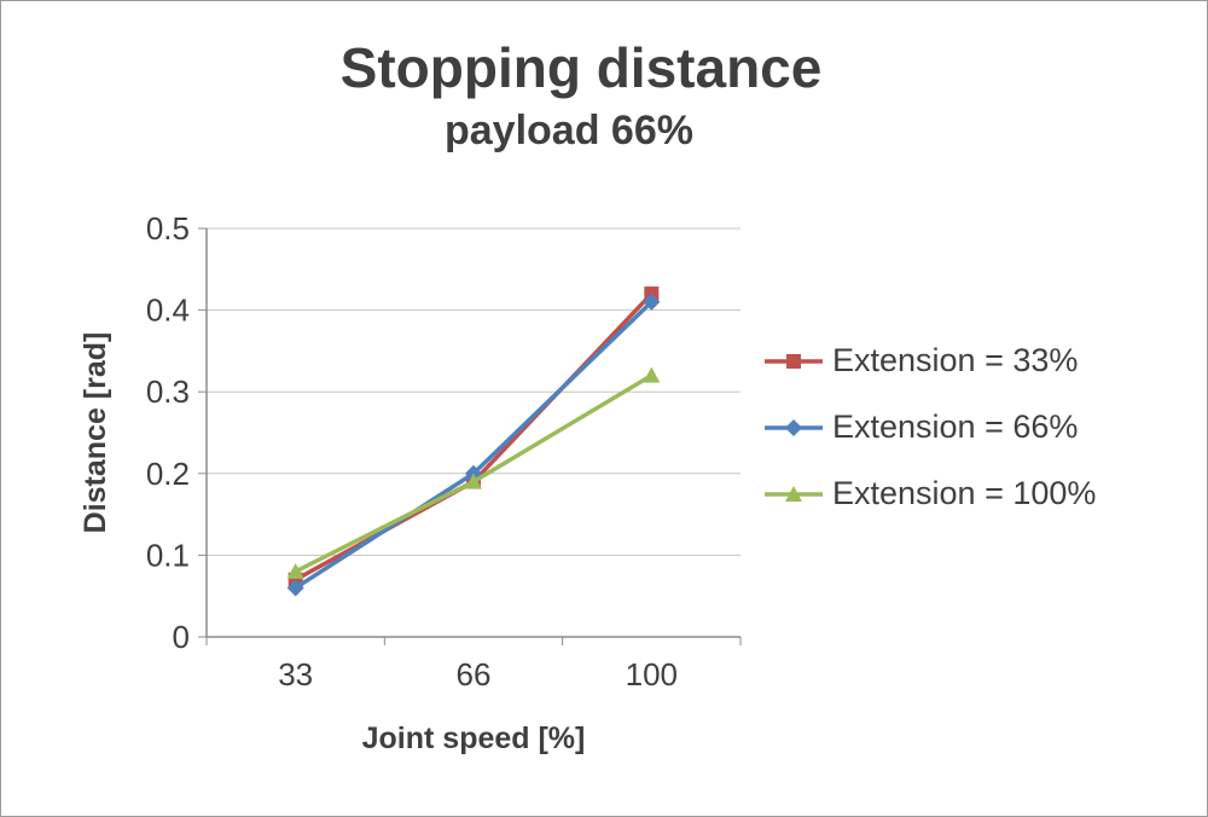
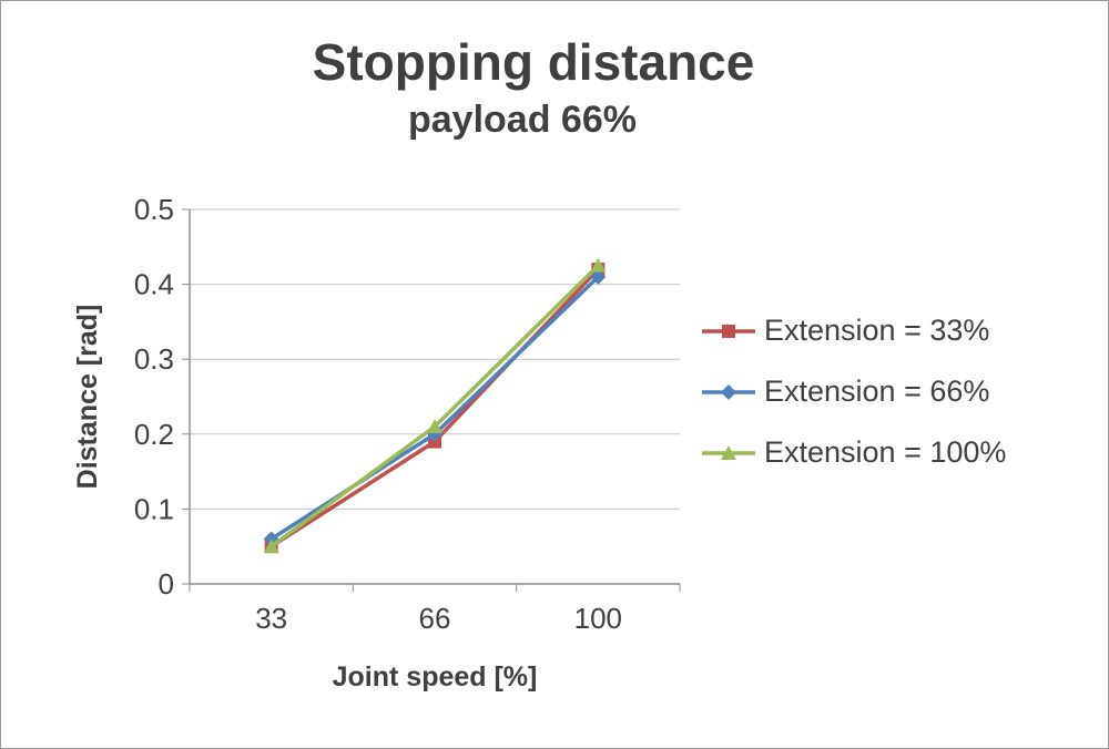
Extension = 33%/33: 0.07 -> 0.05
Extension = 100%/33: 0.08 -> 0.05
Extension = 100%/66: 0.19 -> 0.21
Extension = 100%/100: 0.32 -> 0.42
